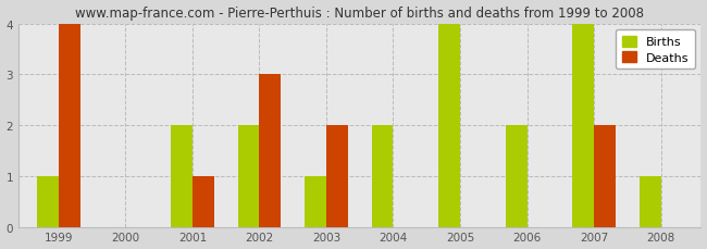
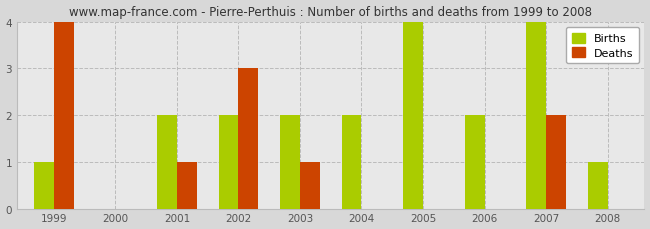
Births/2003: 1 -> 2
Deaths/2003: 2 -> 1
